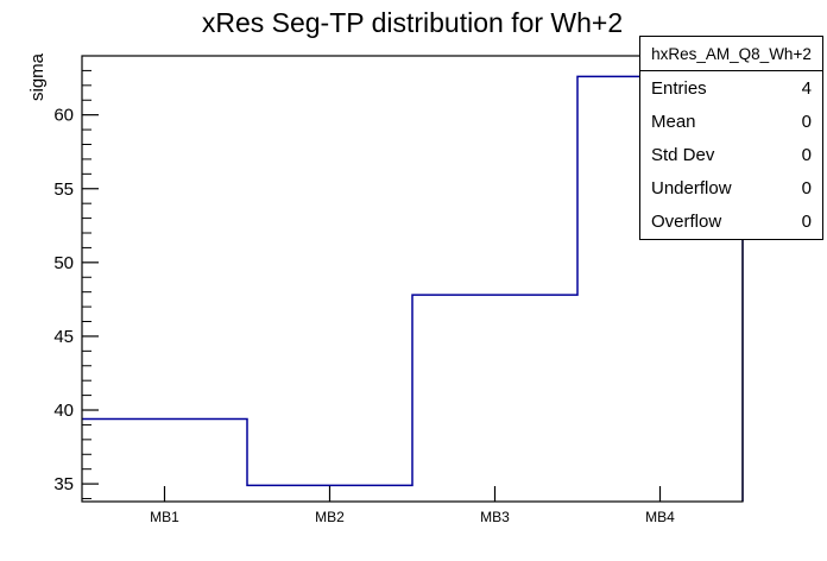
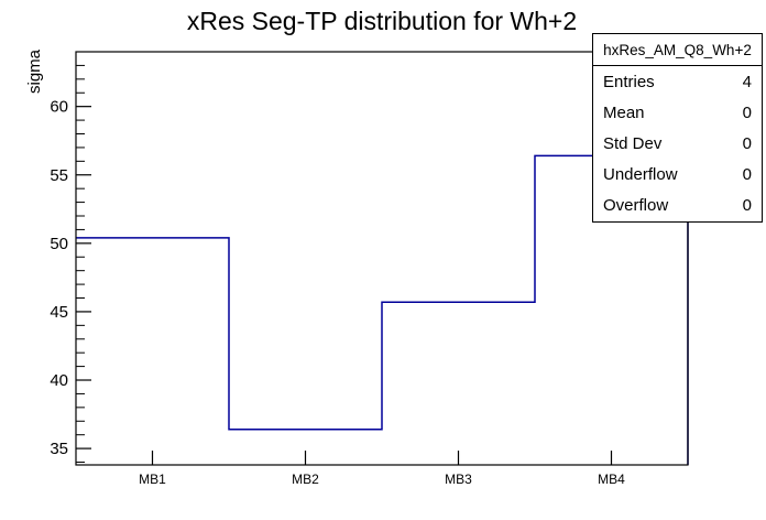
MB1: 39.4 -> 50.4
MB2: 34.9 -> 36.4
MB3: 47.8 -> 45.7
MB4: 62.6 -> 56.4
